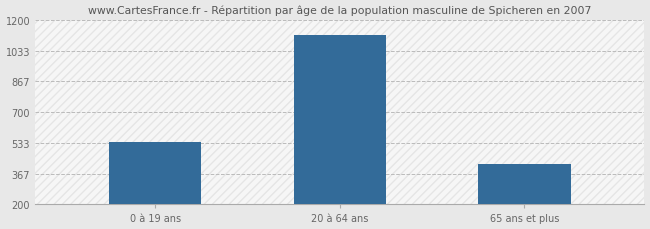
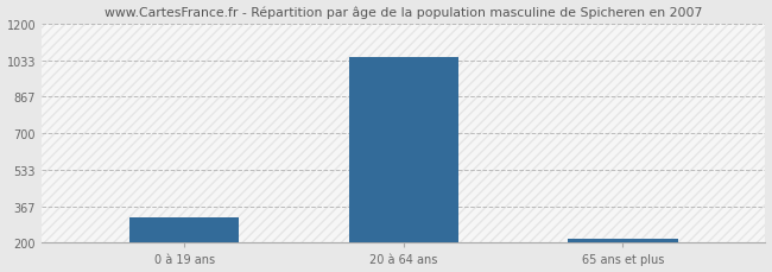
0 à 19 ans: 540 -> 320
20 à 64 ans: 1120 -> 1050
65 ans et plus: 420 -> 220
